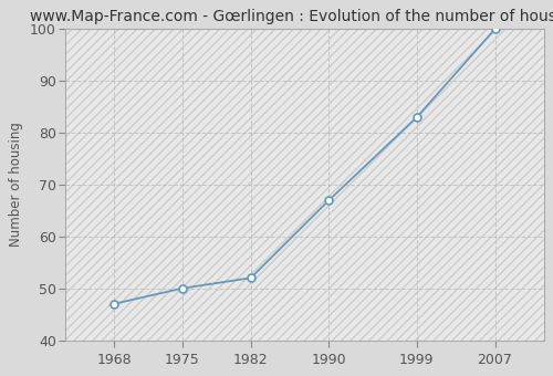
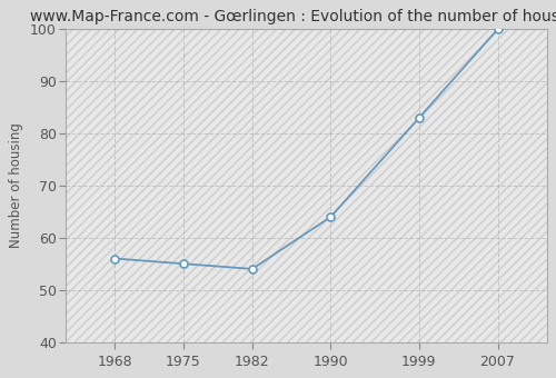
1968: 47 -> 56
1975: 50 -> 55
1982: 52 -> 54
1990: 67 -> 64
